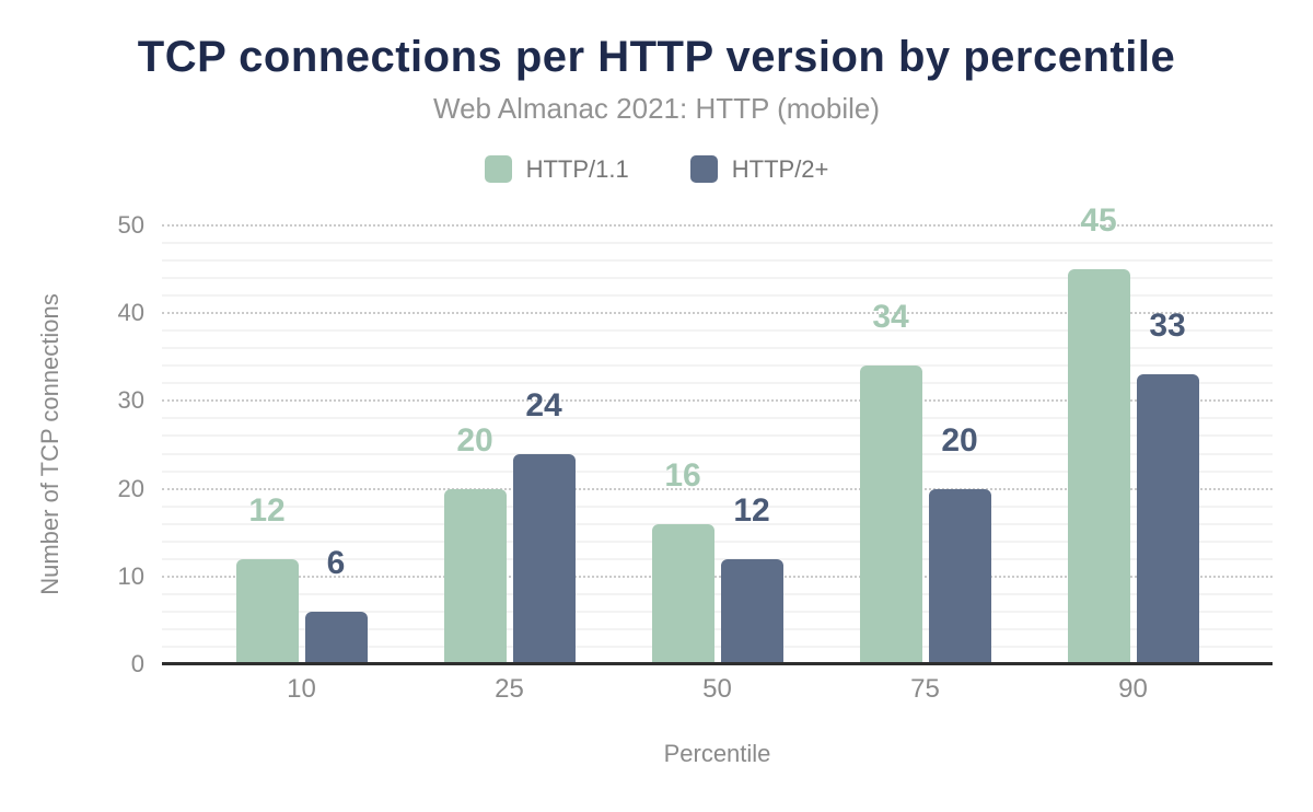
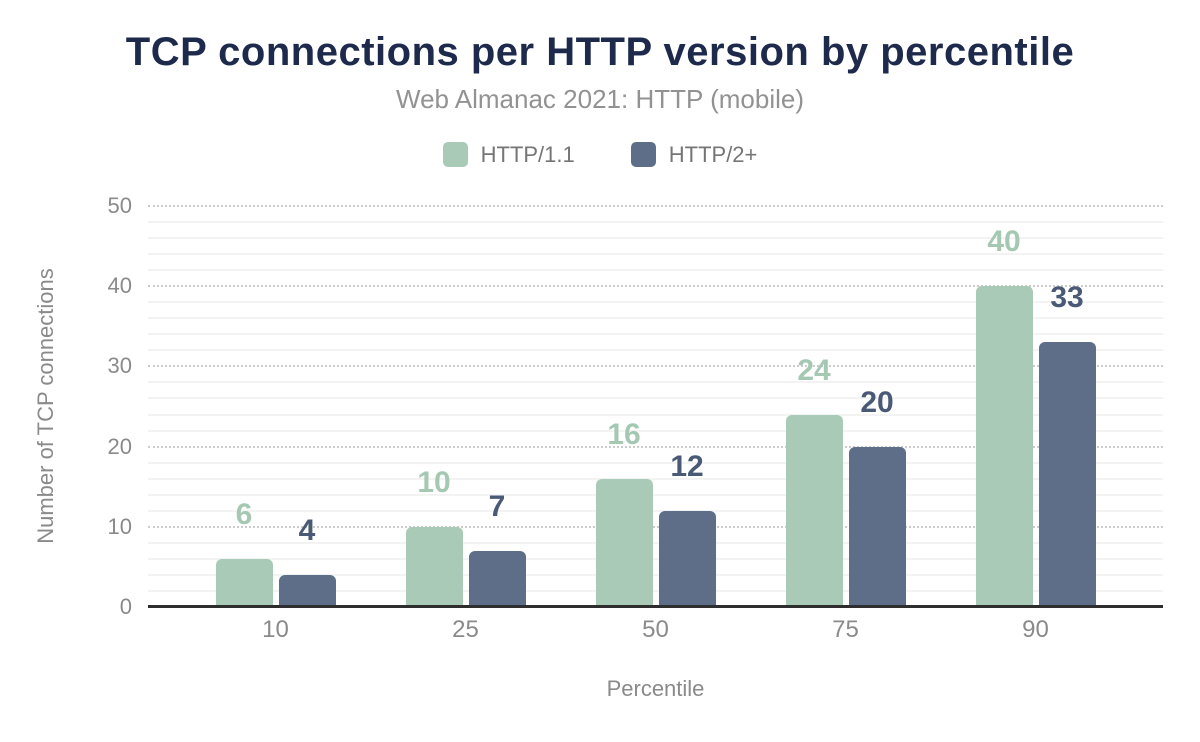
HTTP/1.1/10: 12 -> 6
HTTP/2+/10: 6 -> 4
HTTP/1.1/25: 20 -> 10
HTTP/2+/25: 24 -> 7
HTTP/1.1/75: 34 -> 24
HTTP/1.1/90: 45 -> 40
